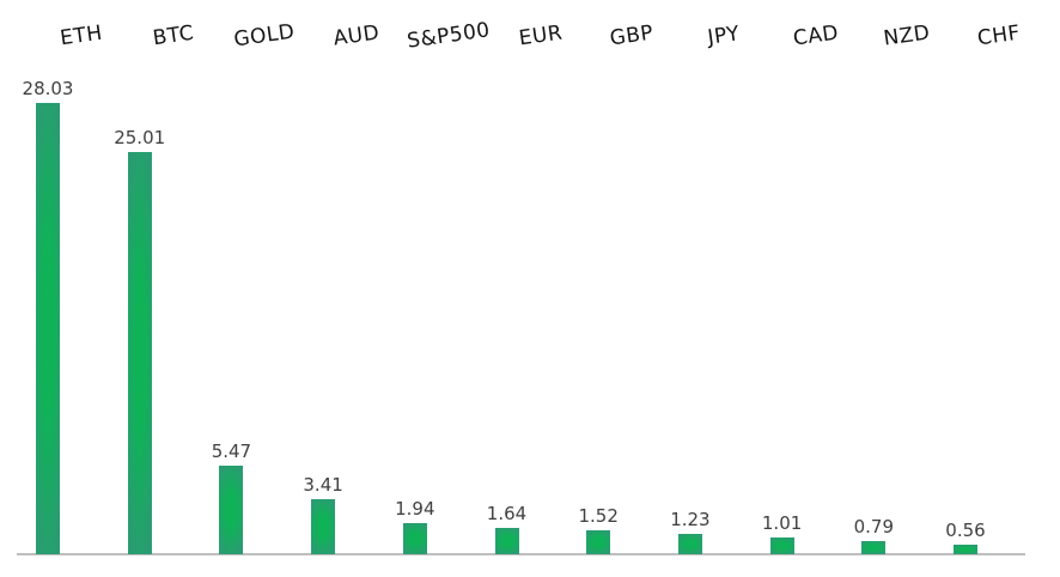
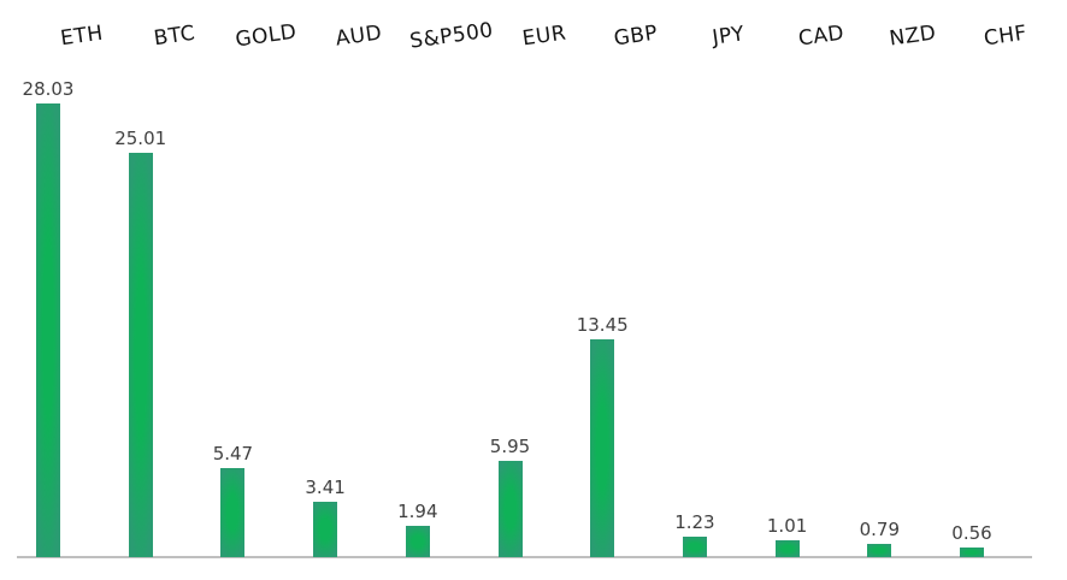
EUR: 1.64 -> 5.95
GBP: 1.52 -> 13.45
